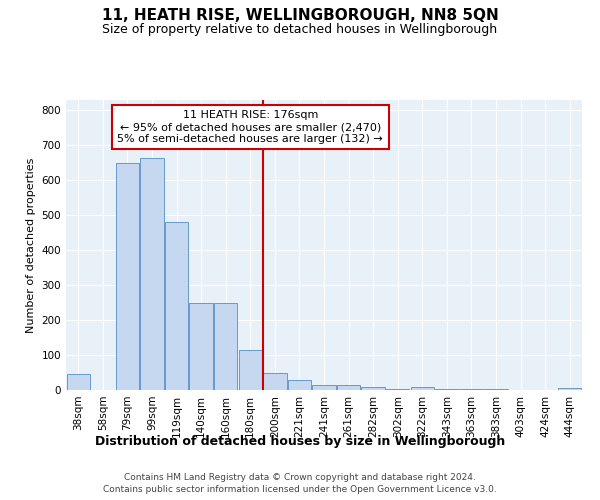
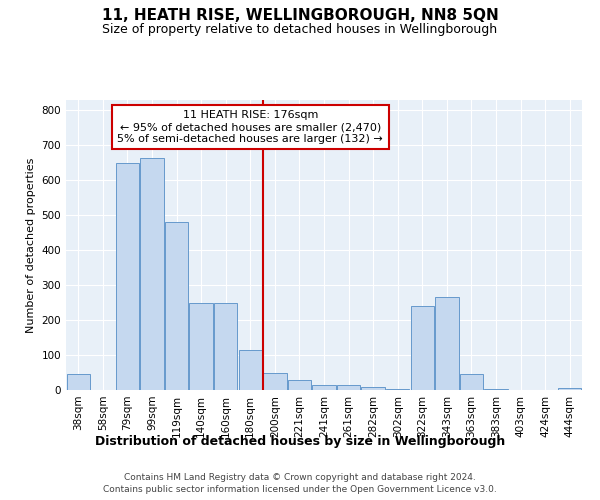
322sqm: 8 -> 240
343sqm: 2 -> 265
363sqm: 2 -> 45
